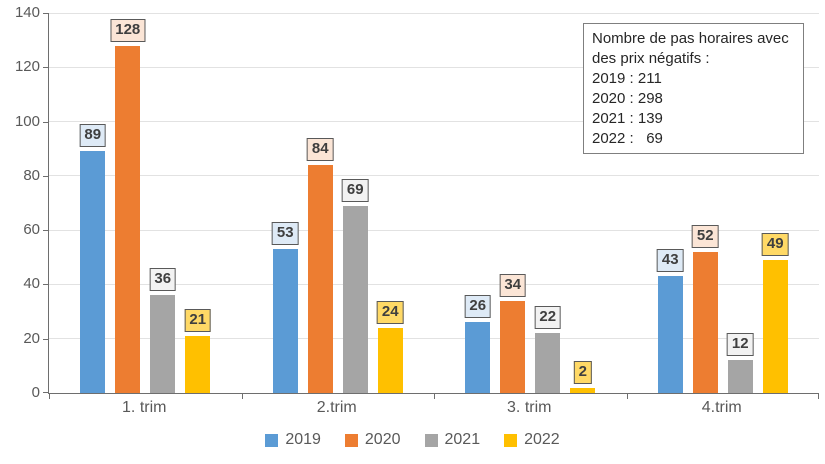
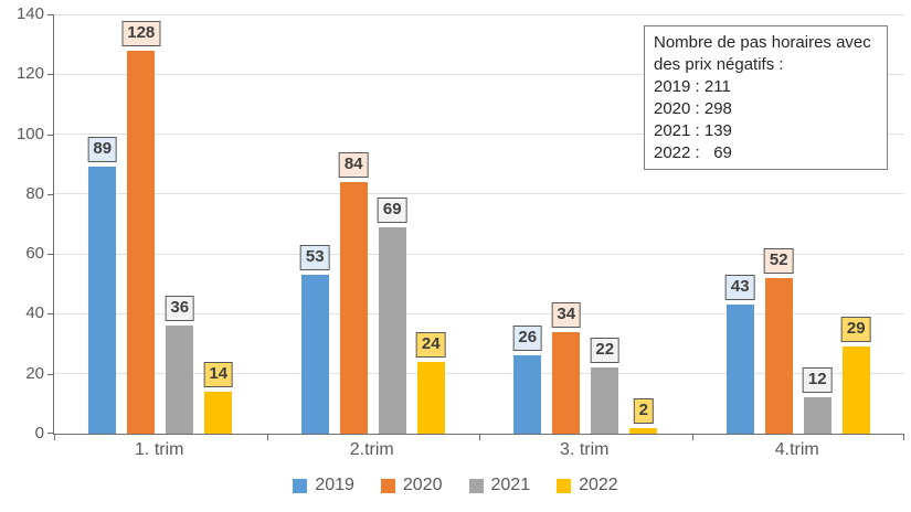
2022/1. trim: 21 -> 14
2022/4.trim: 49 -> 29
